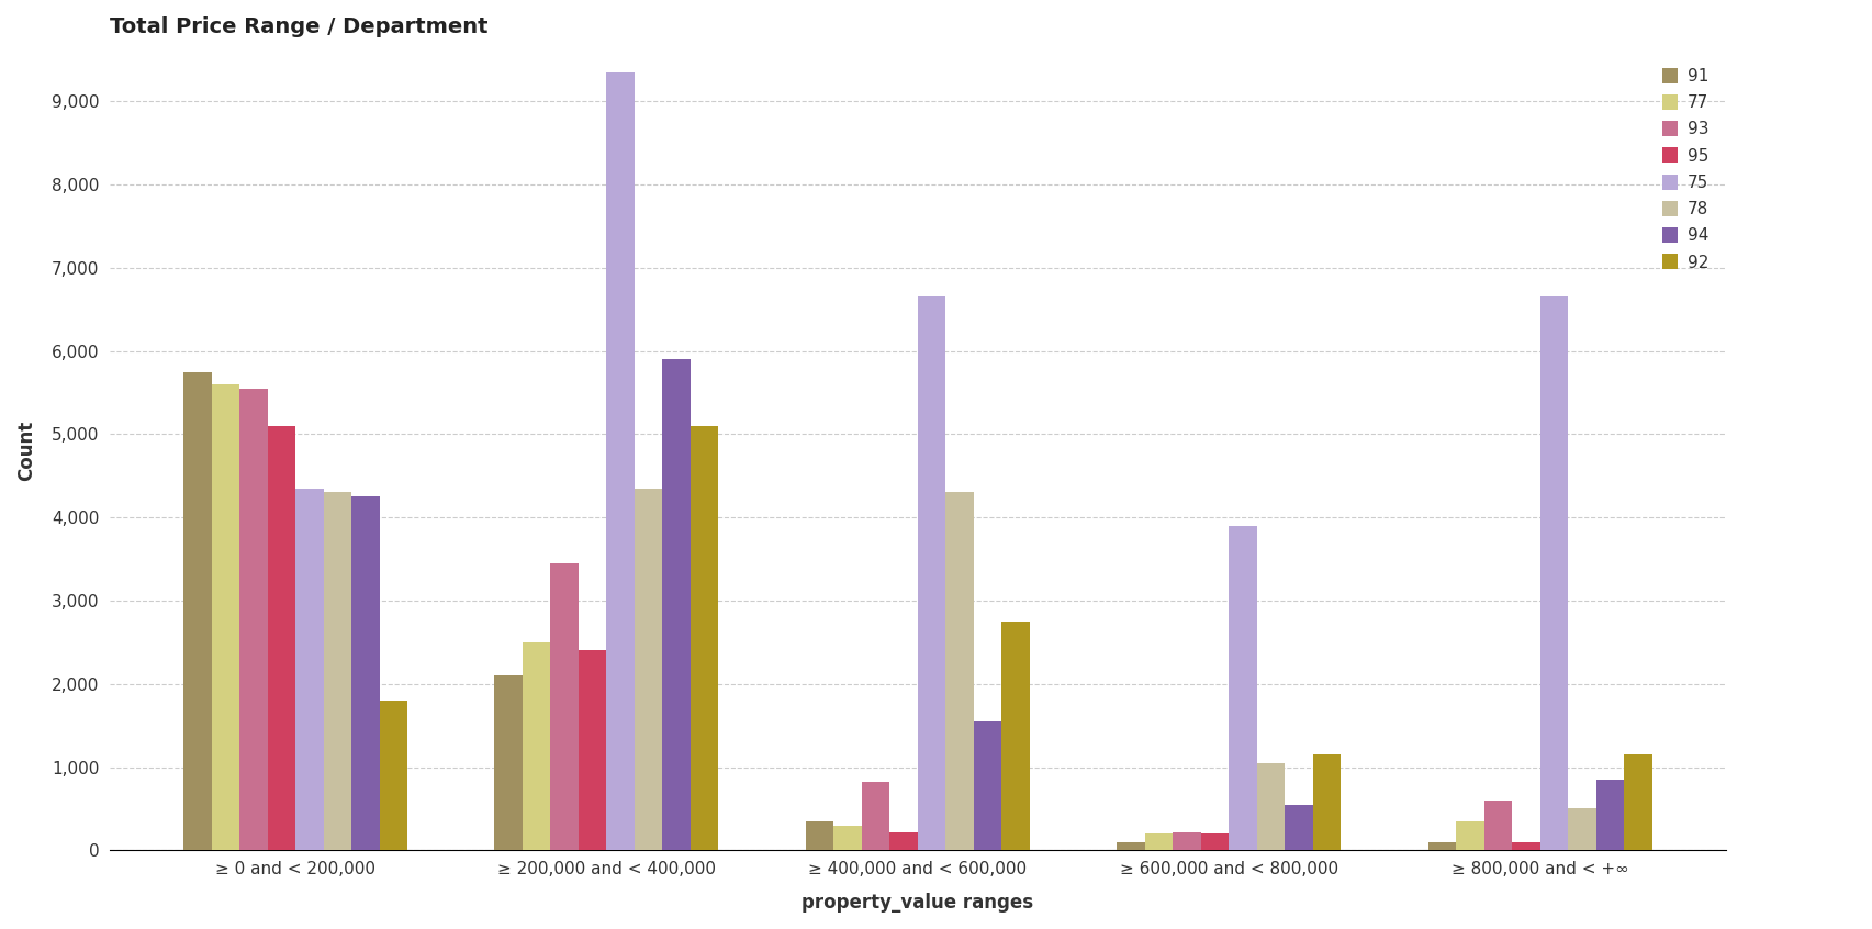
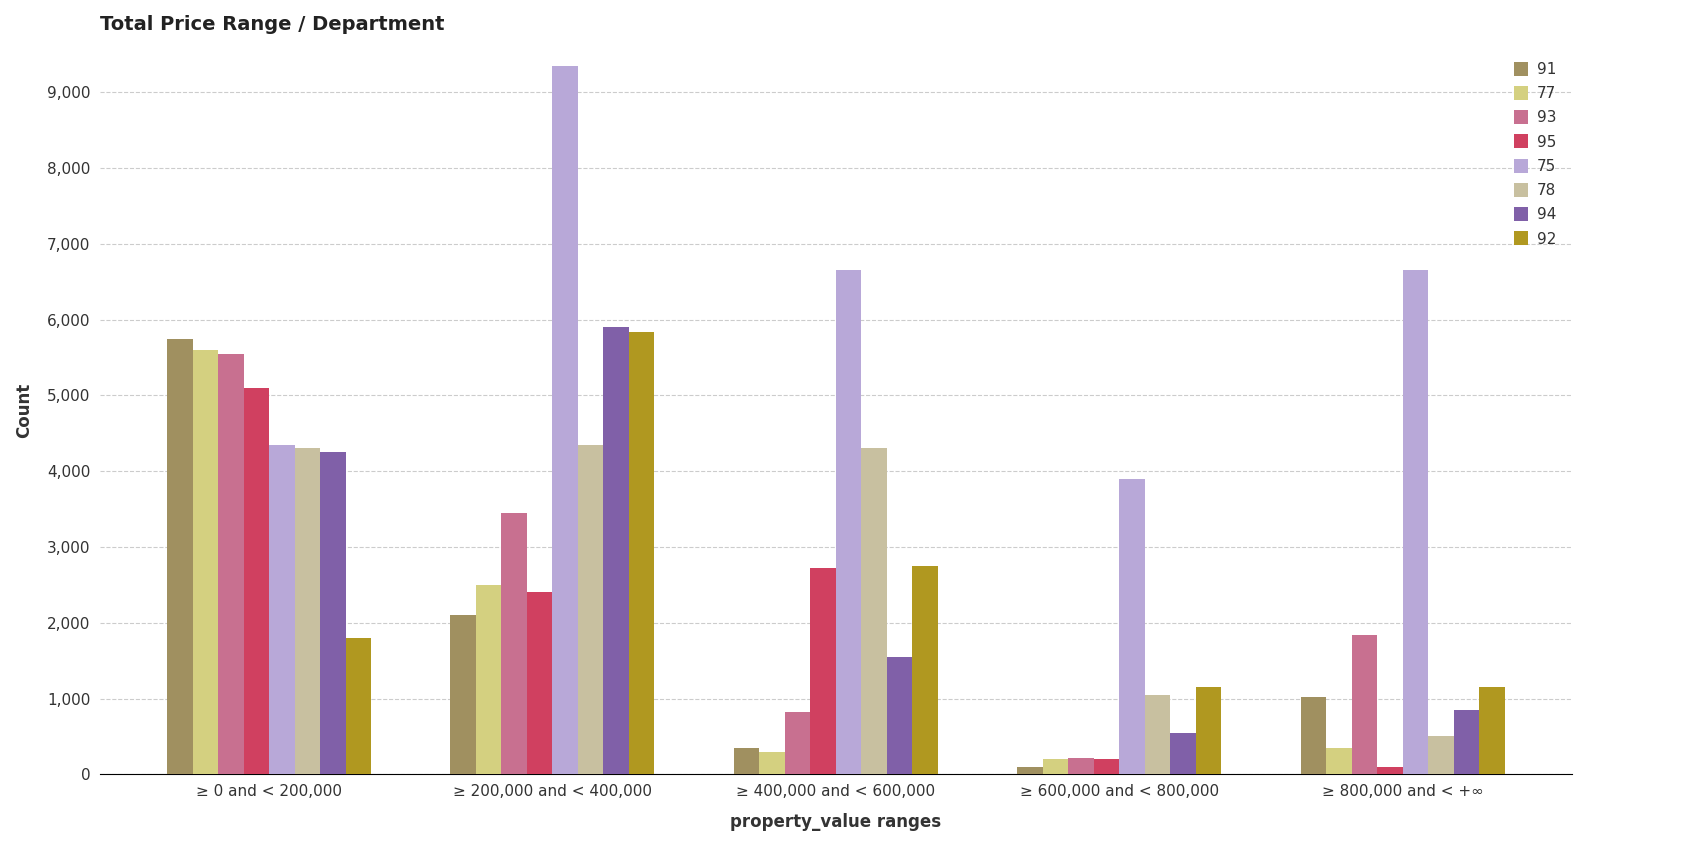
92/≥ 200,000 and < 400,000: 5,100 -> 5,840
95/≥ 400,000 and < 600,000: 220 -> 2,720
91/≥ 800,000 and < +∞: 100 -> 1,020
93/≥ 800,000 and < +∞: 600 -> 1,840
